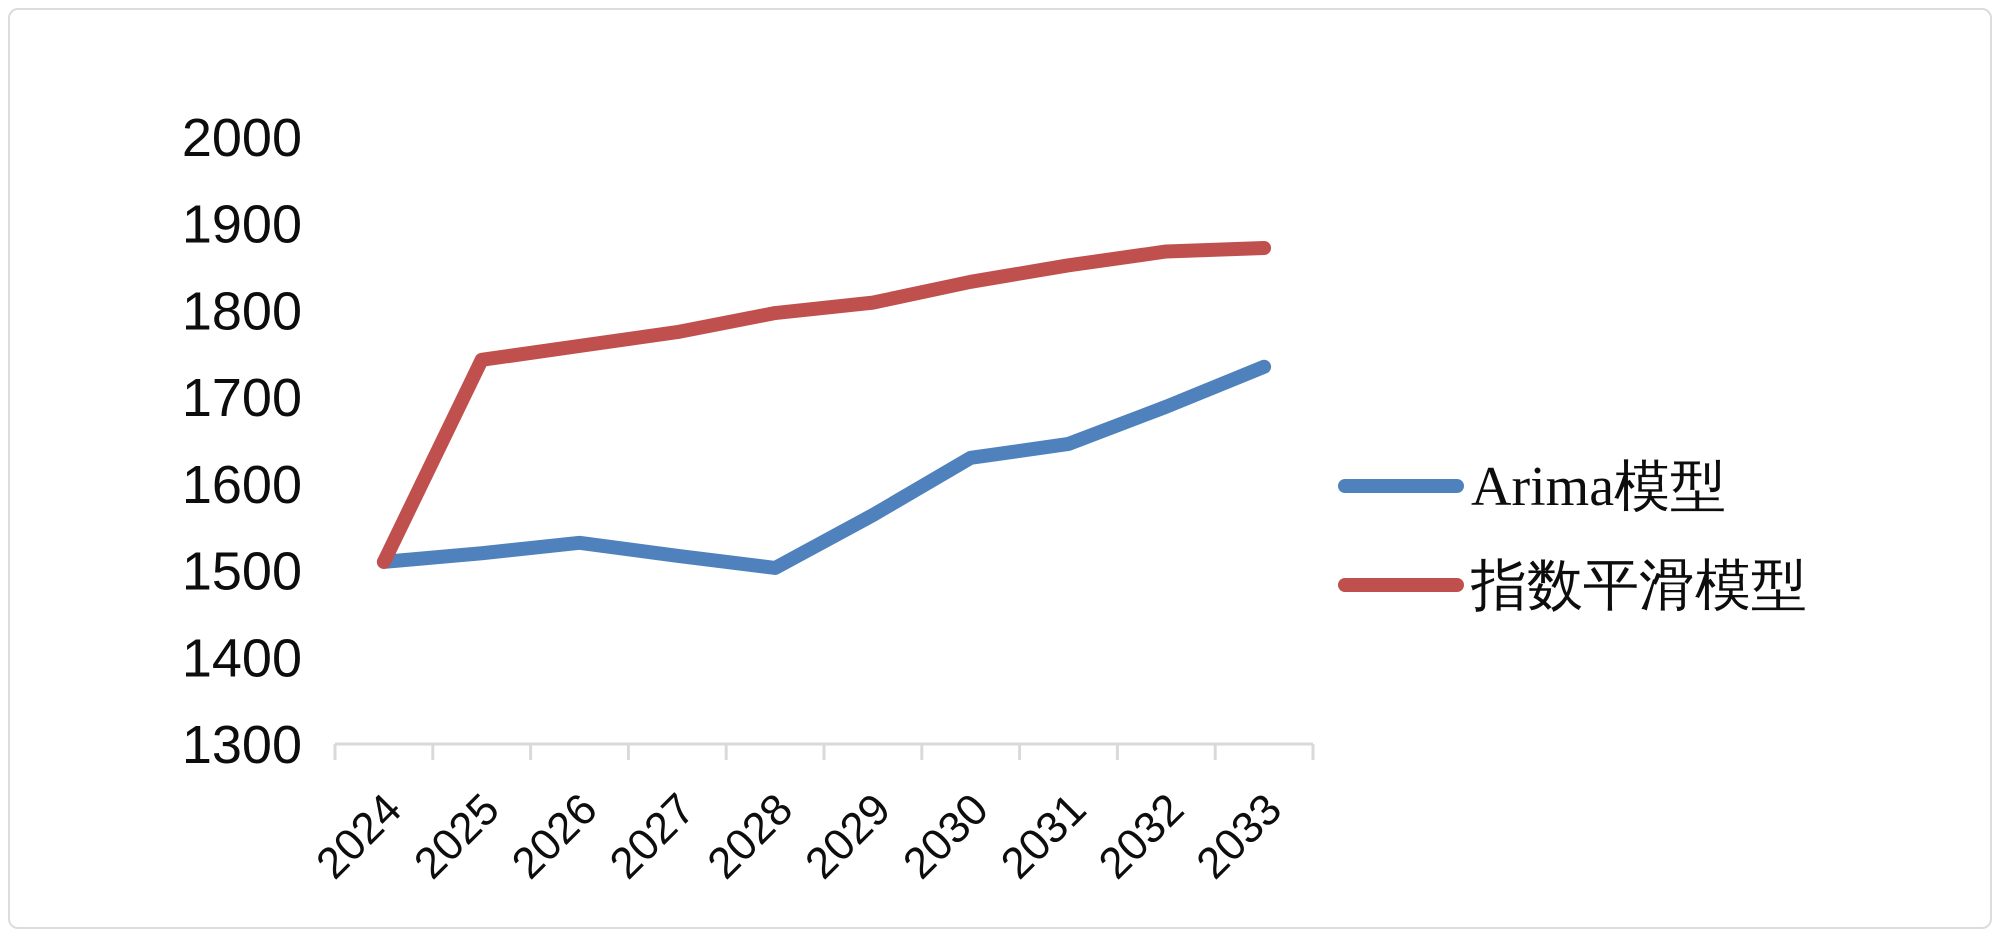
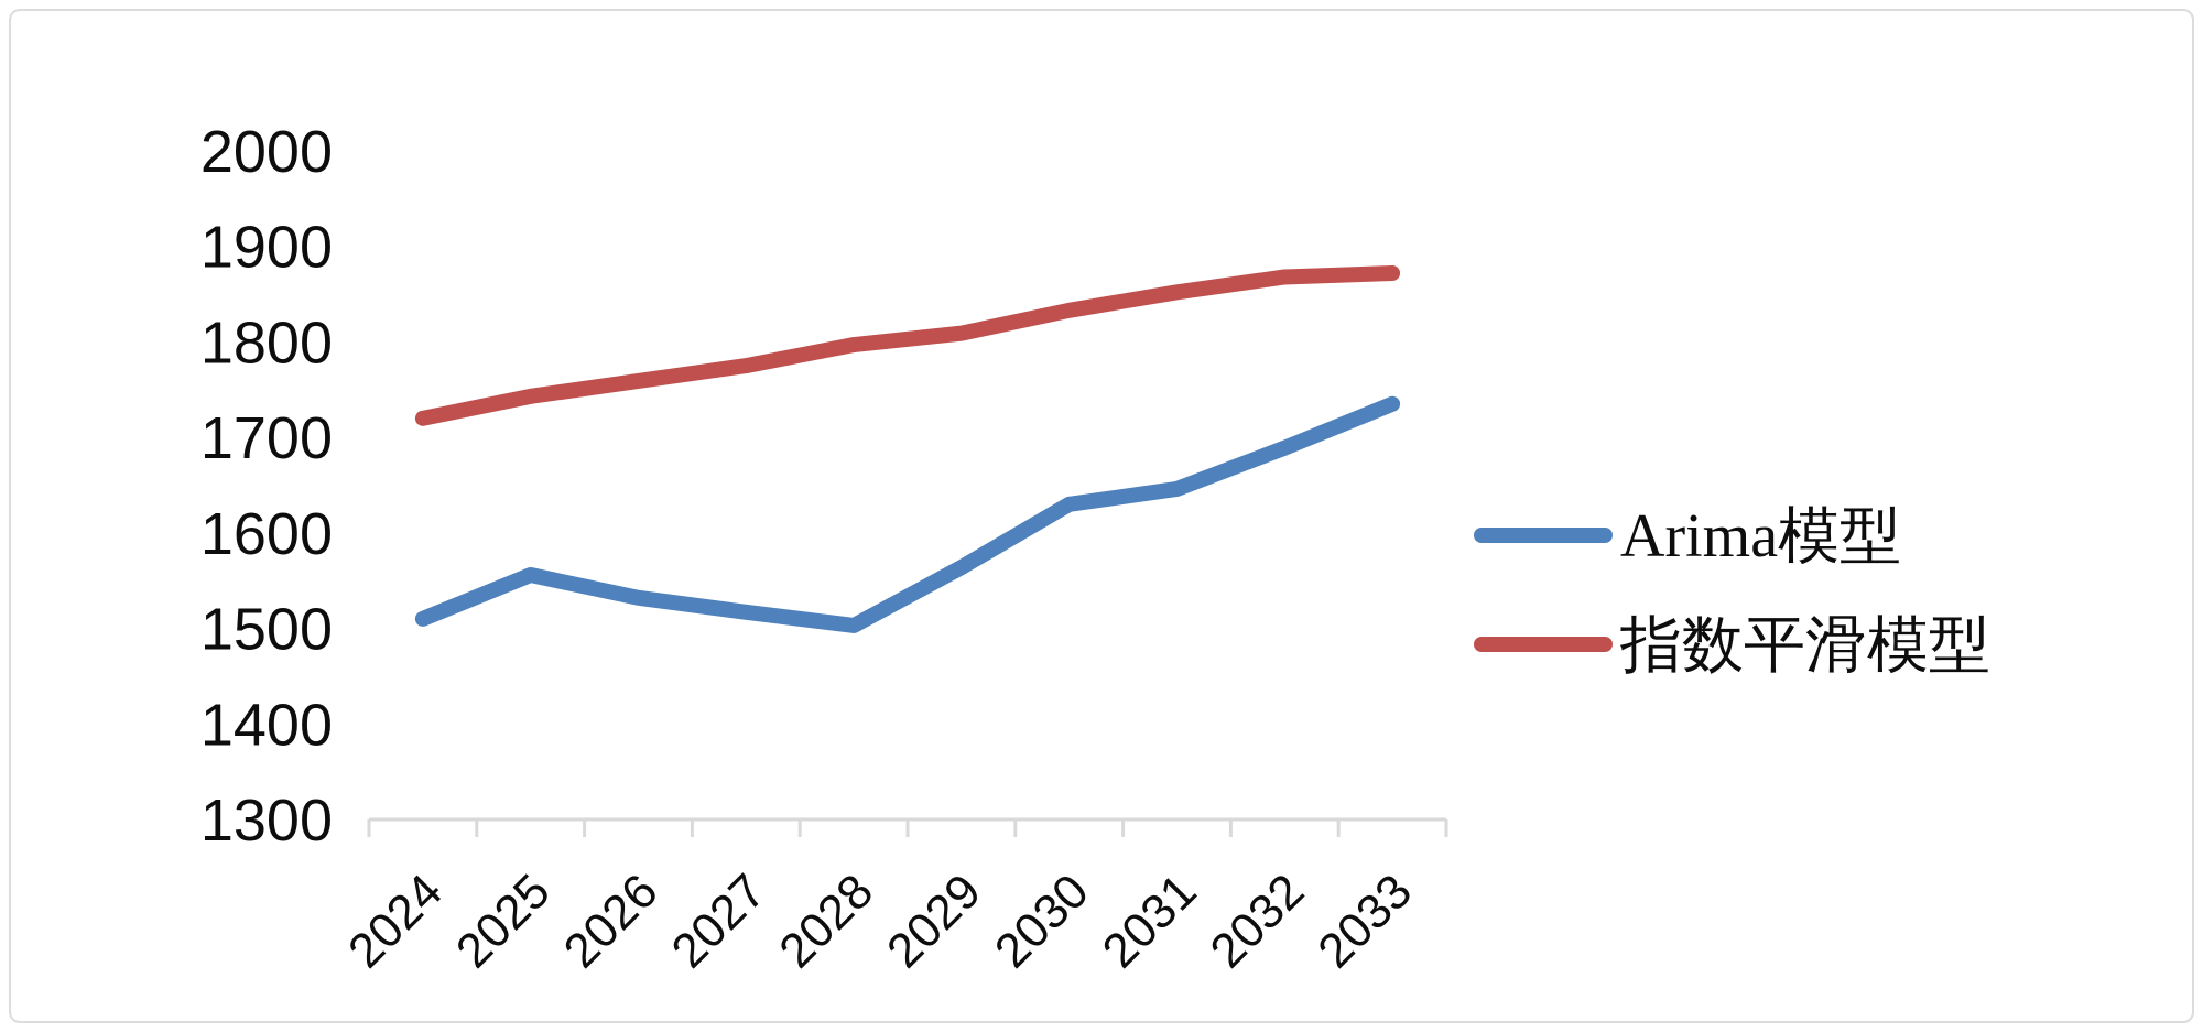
指数平滑模型/2024: 1510 -> 1720
Arima模型/2025: 1520 -> 1560
